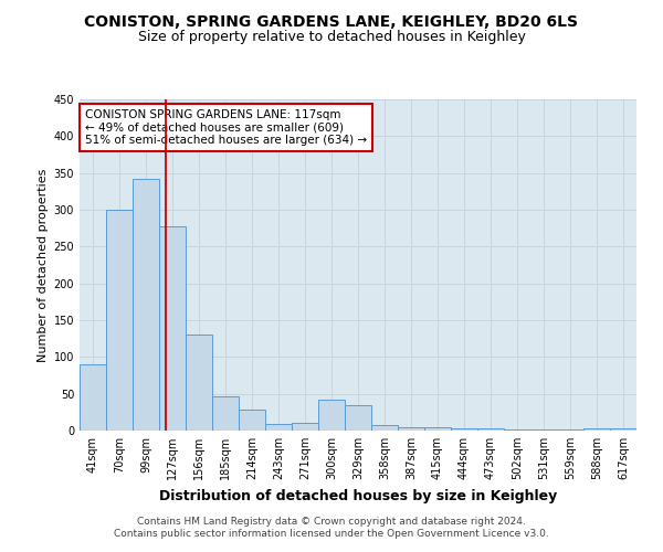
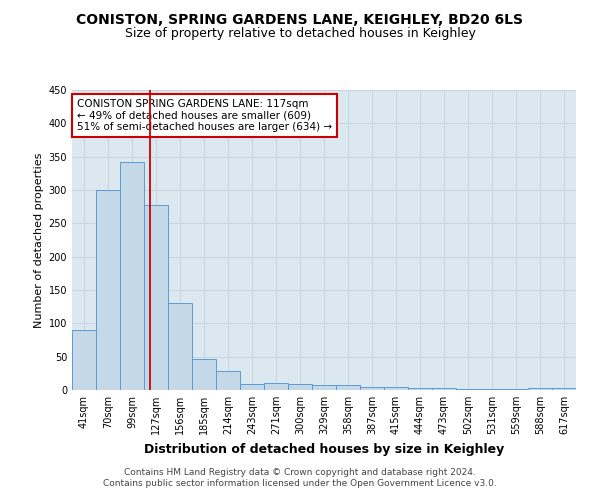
300sqm: 42 -> 9
329sqm: 34 -> 8
